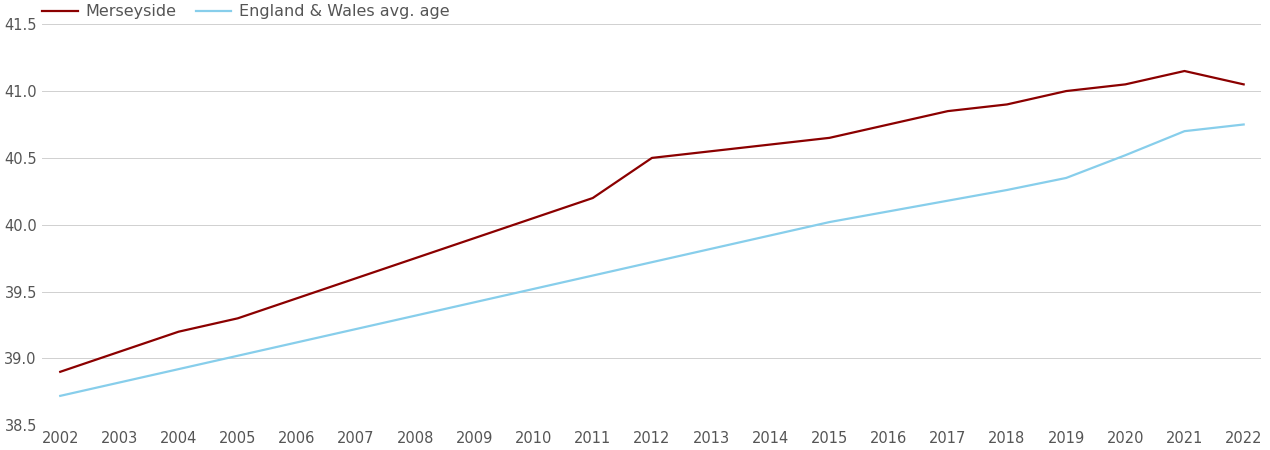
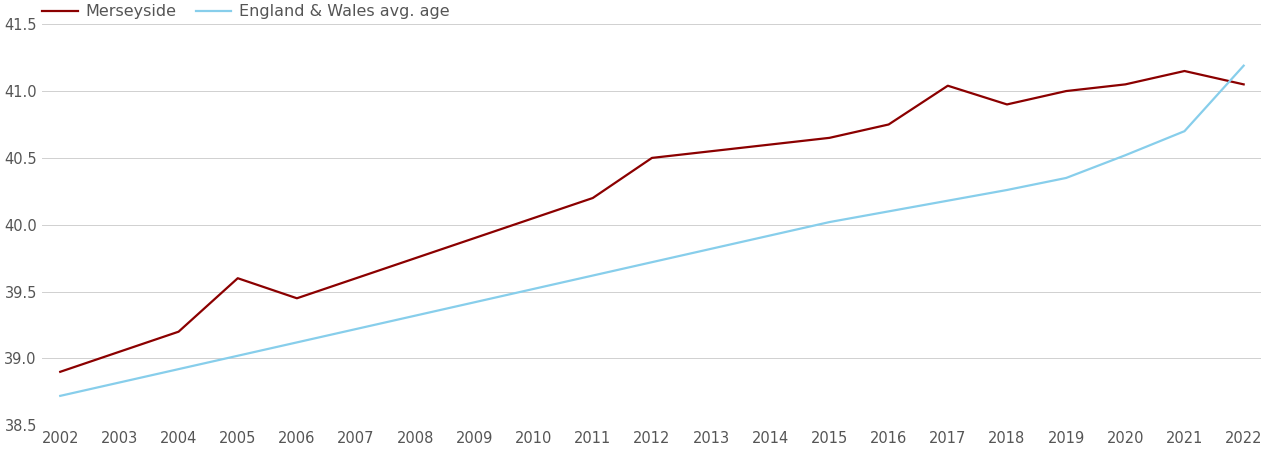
Merseyside/2005: 39.30 -> 39.60
Merseyside/2017: 40.85 -> 41.04
England & Wales avg. age/2022: 40.75 -> 41.19
